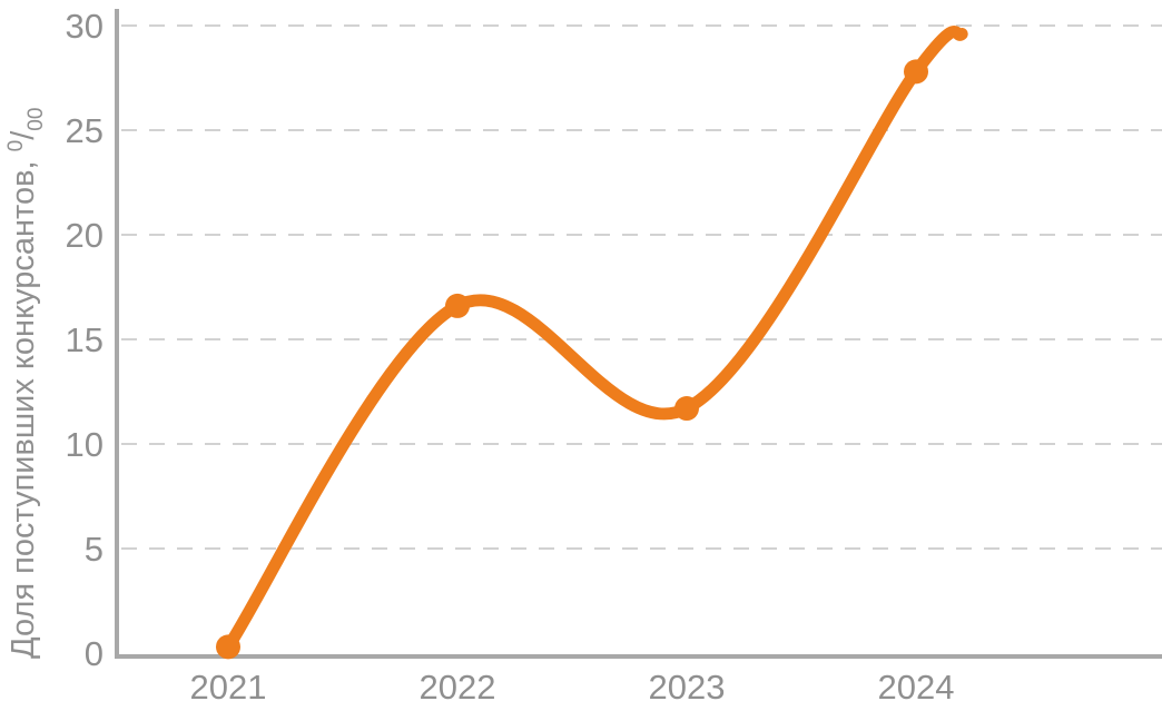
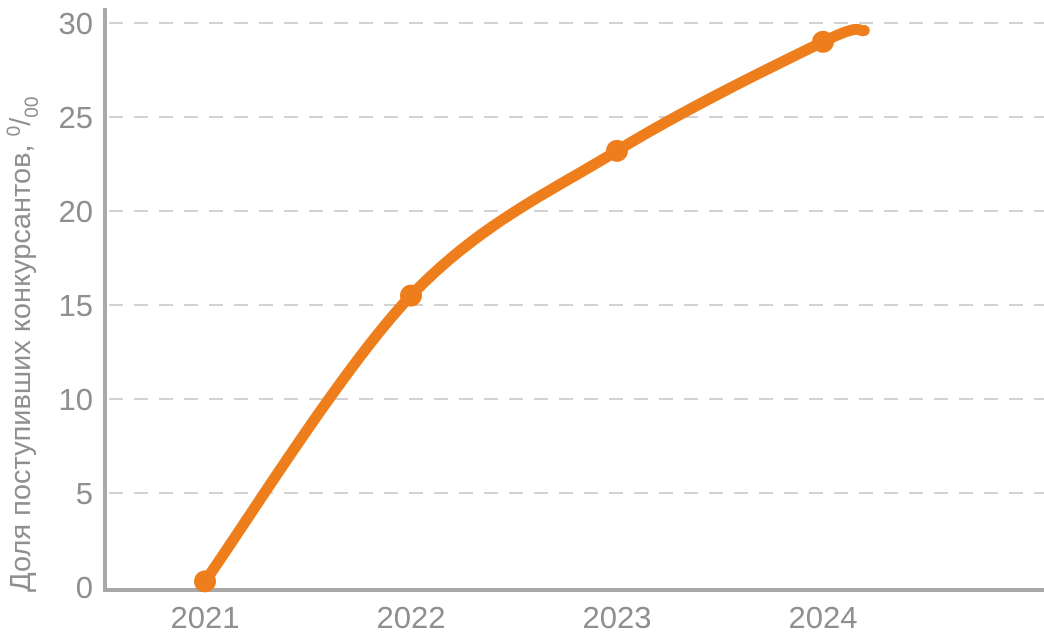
2022: 16.6 -> 15.5
2023: 11.7 -> 23.2
2024: 27.8 -> 29.0
